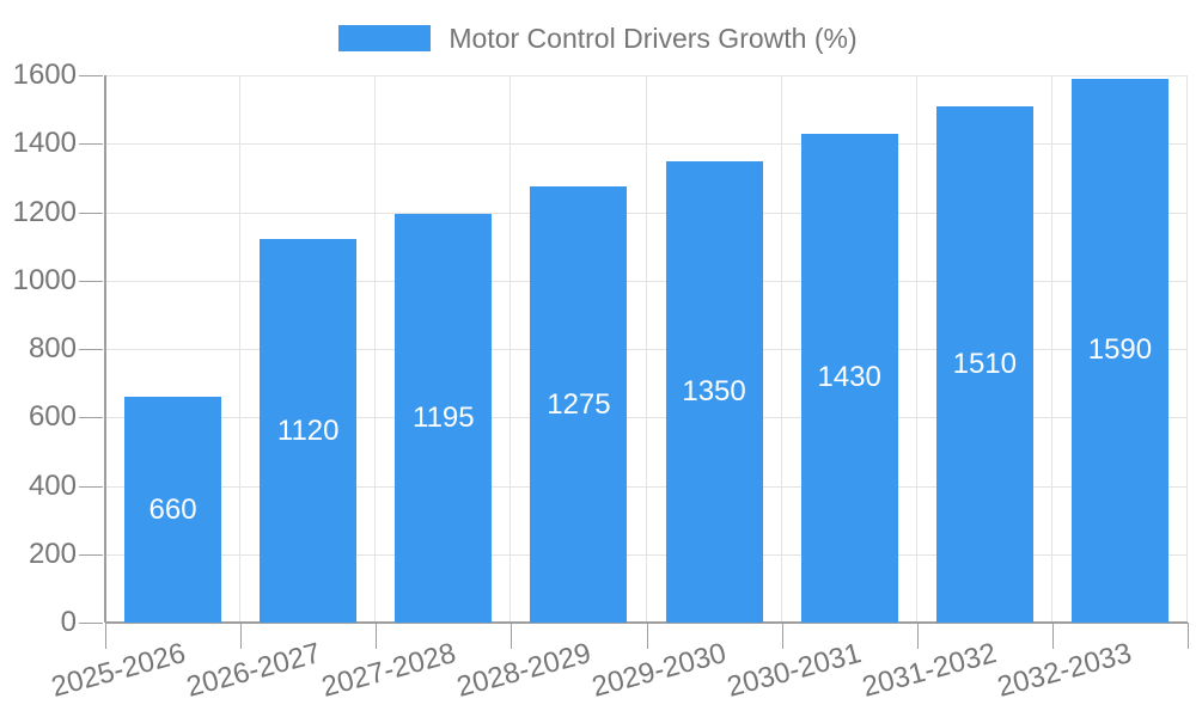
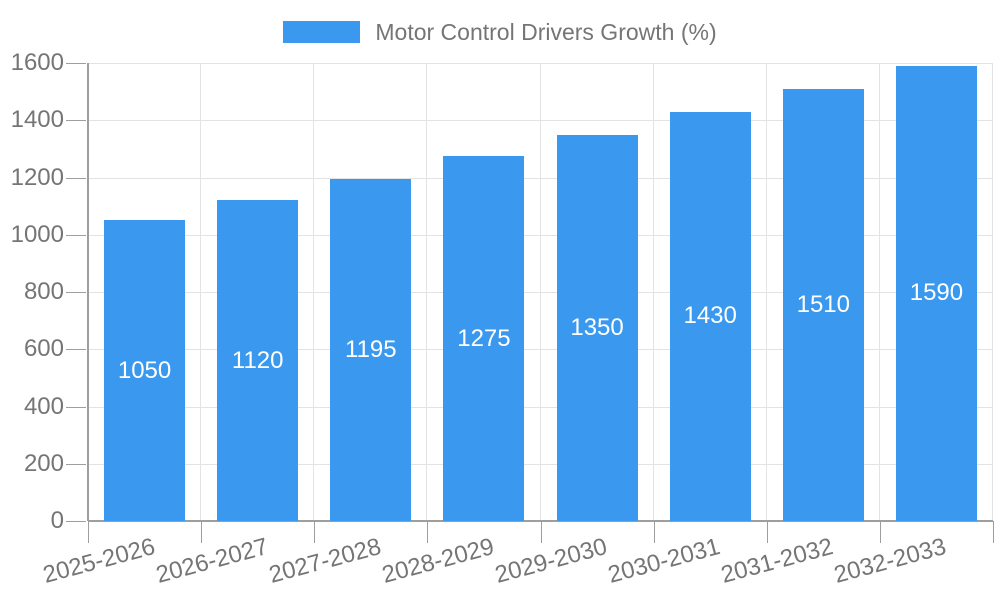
2025-2026: 660 -> 1050
